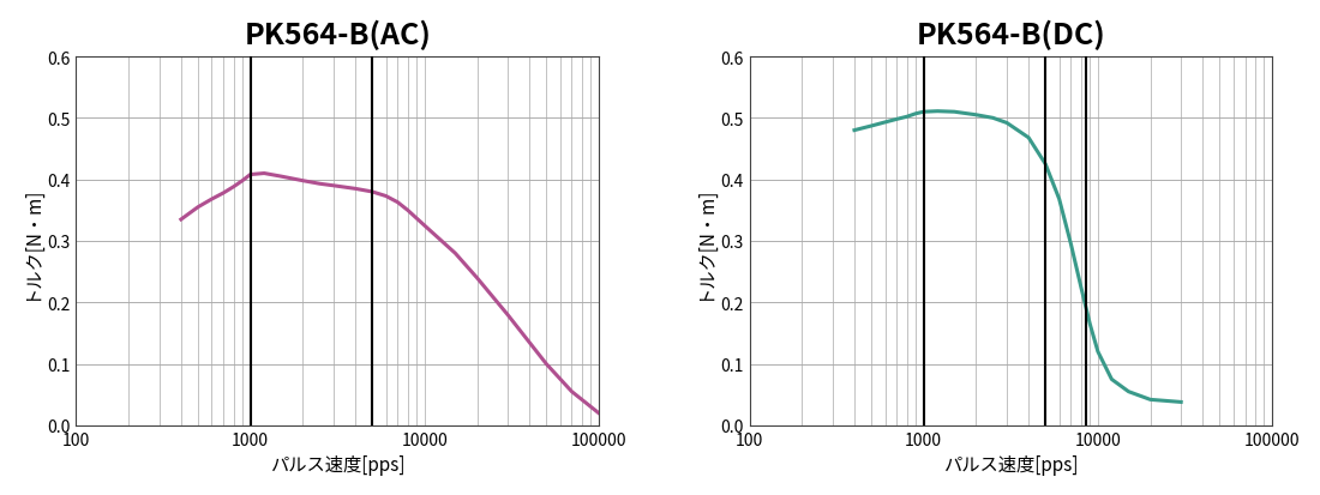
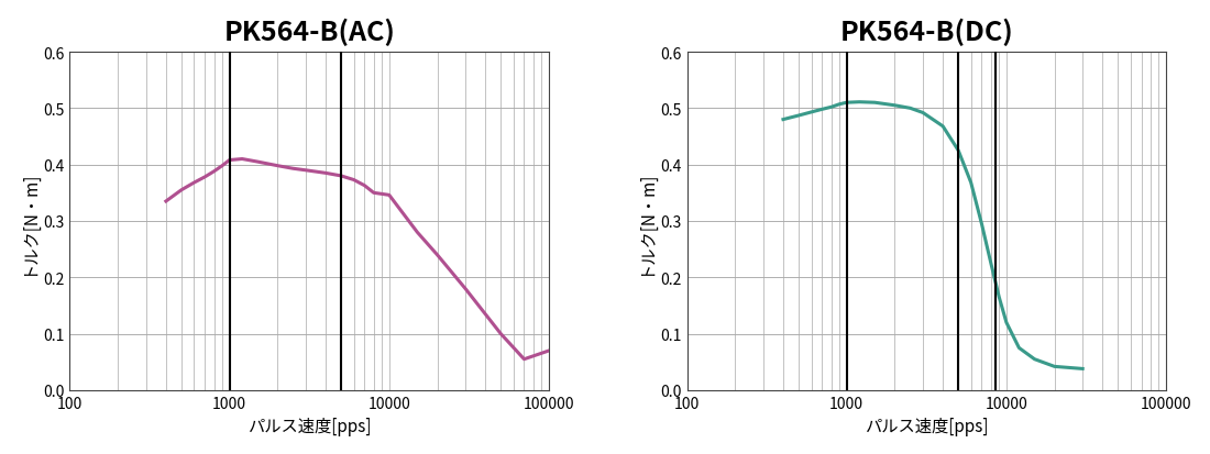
PK564-B(AC)/10000: 0.325 -> 0.346
PK564-B(AC)/100000: 0.020 -> 0.070
